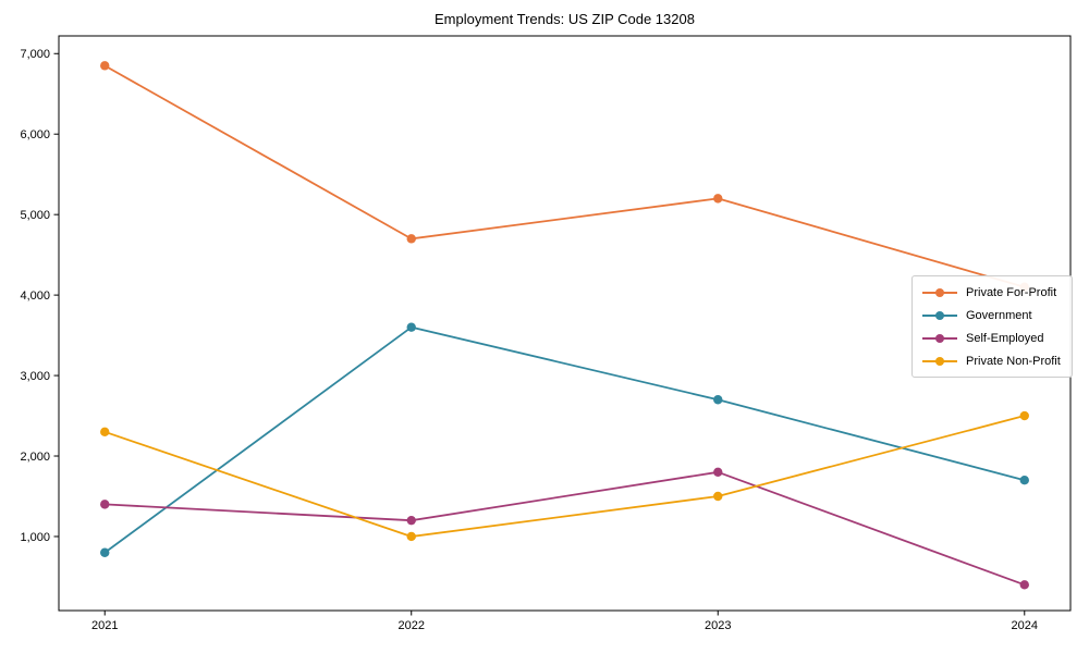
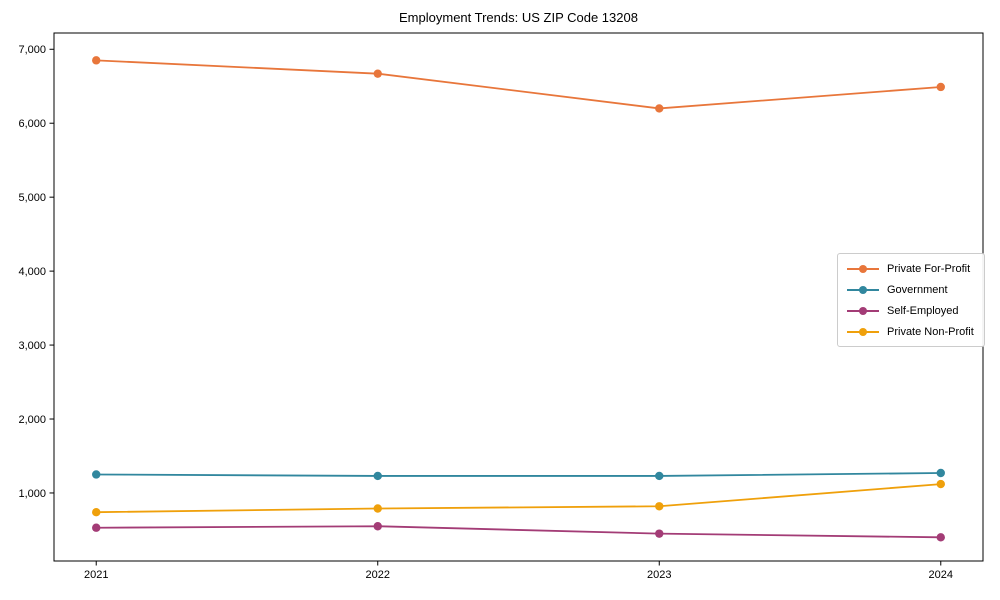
Government/2021: 800 -> 1200
Self-Employed/2021: 1400 -> 500
Private Non-Profit/2021: 2300 -> 700
Private For-Profit/2022: 4700 -> 6700
Government/2022: 3600 -> 1200
Self-Employed/2022: 1200 -> 600
Private Non-Profit/2022: 1000 -> 800
Private For-Profit/2023: 5200 -> 6200
Government/2023: 2700 -> 1200
Self-Employed/2023: 1800 -> 400
Private Non-Profit/2023: 1500 -> 800
Private For-Profit/2024: 4100 -> 6500
Government/2024: 1700 -> 1300
Private Non-Profit/2024: 2500 -> 1100
